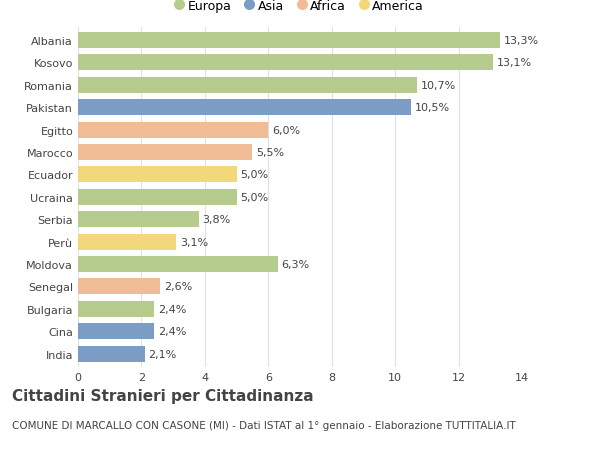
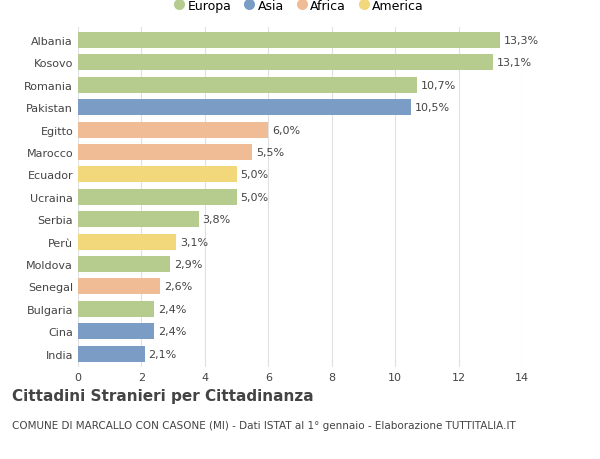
Moldova: 6,3% -> 2,9%
